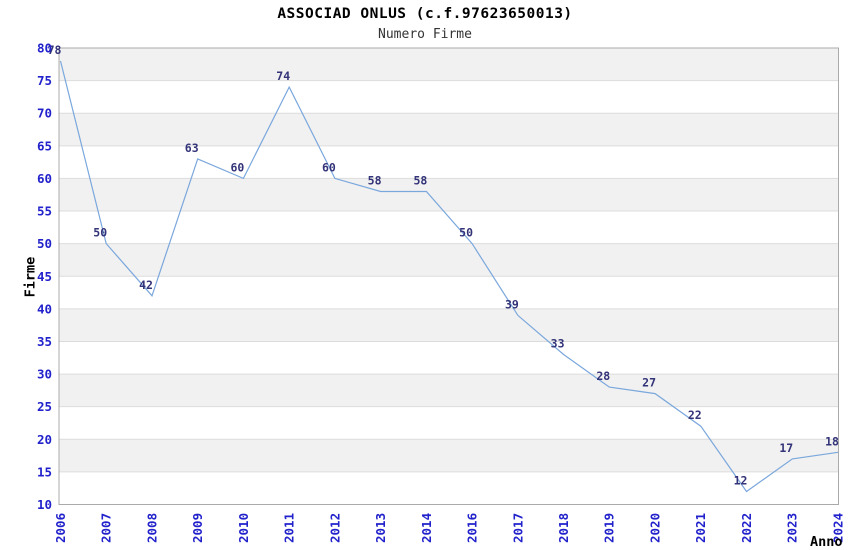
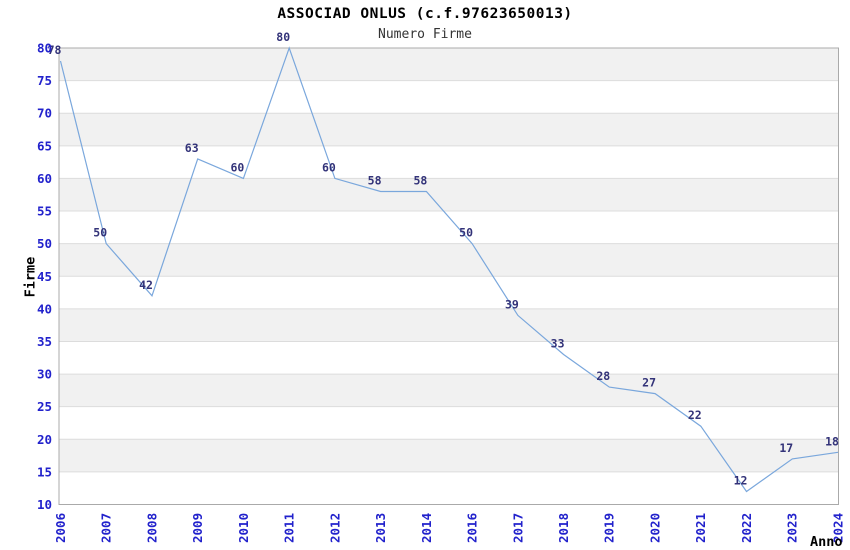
2011: 74 -> 80
